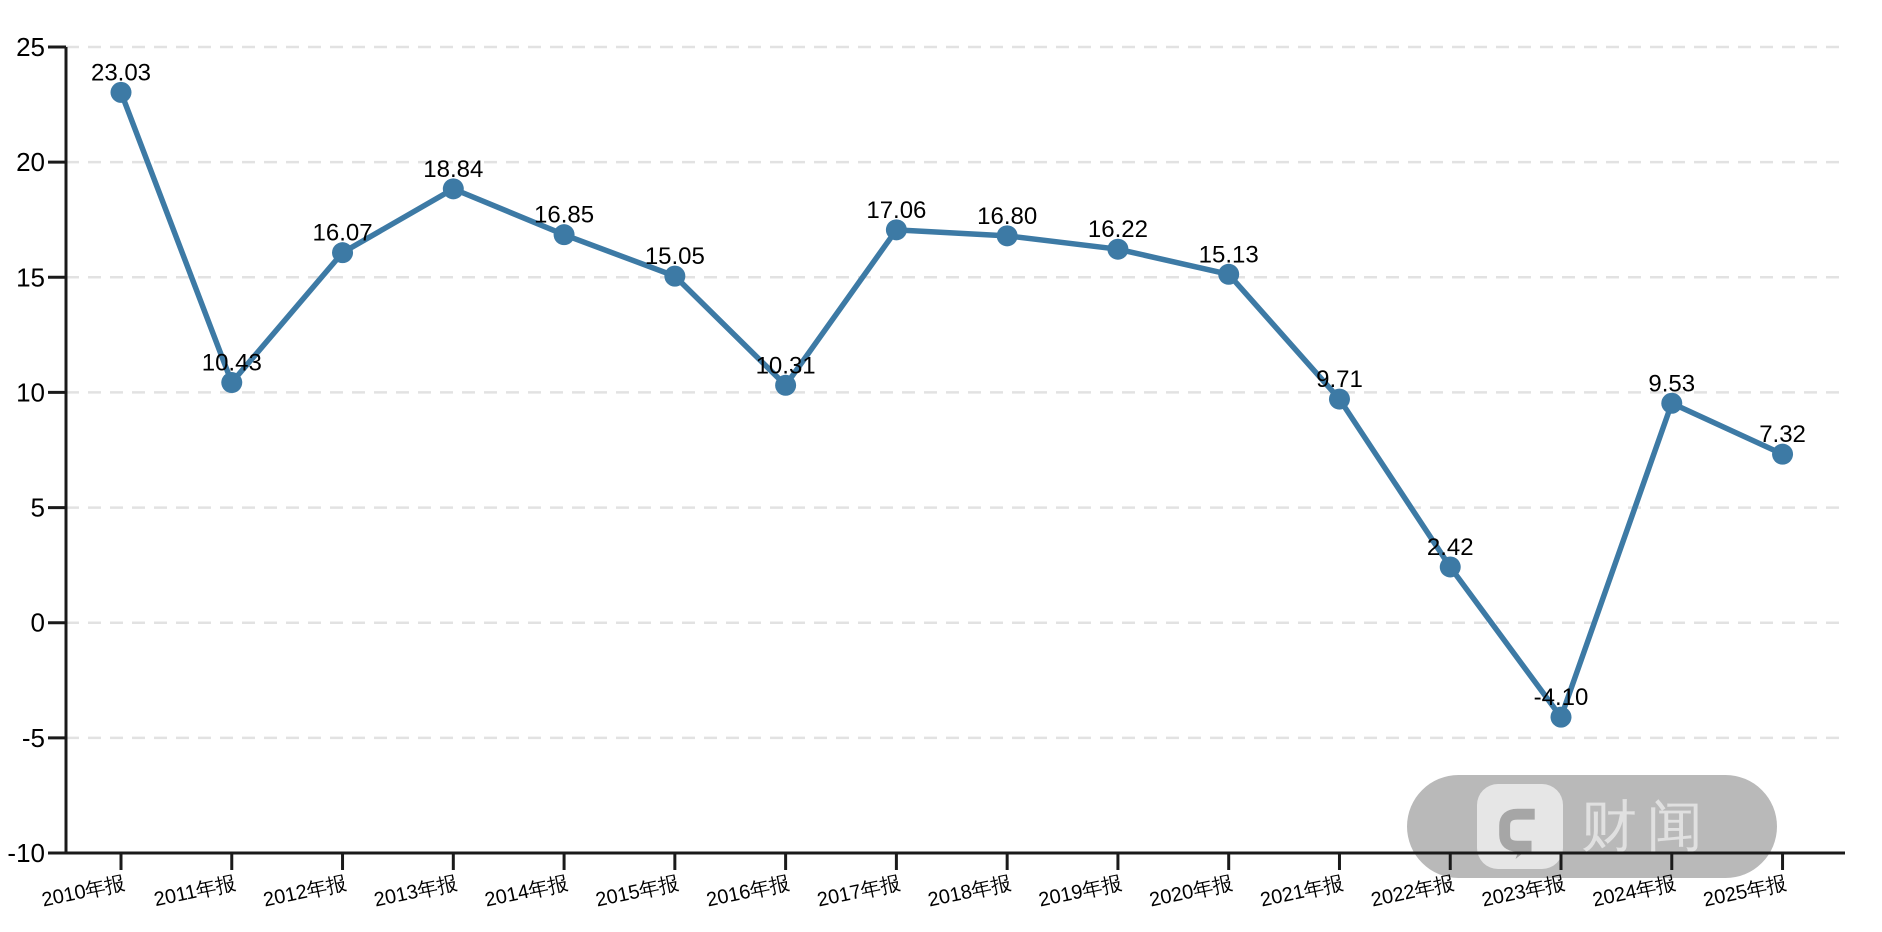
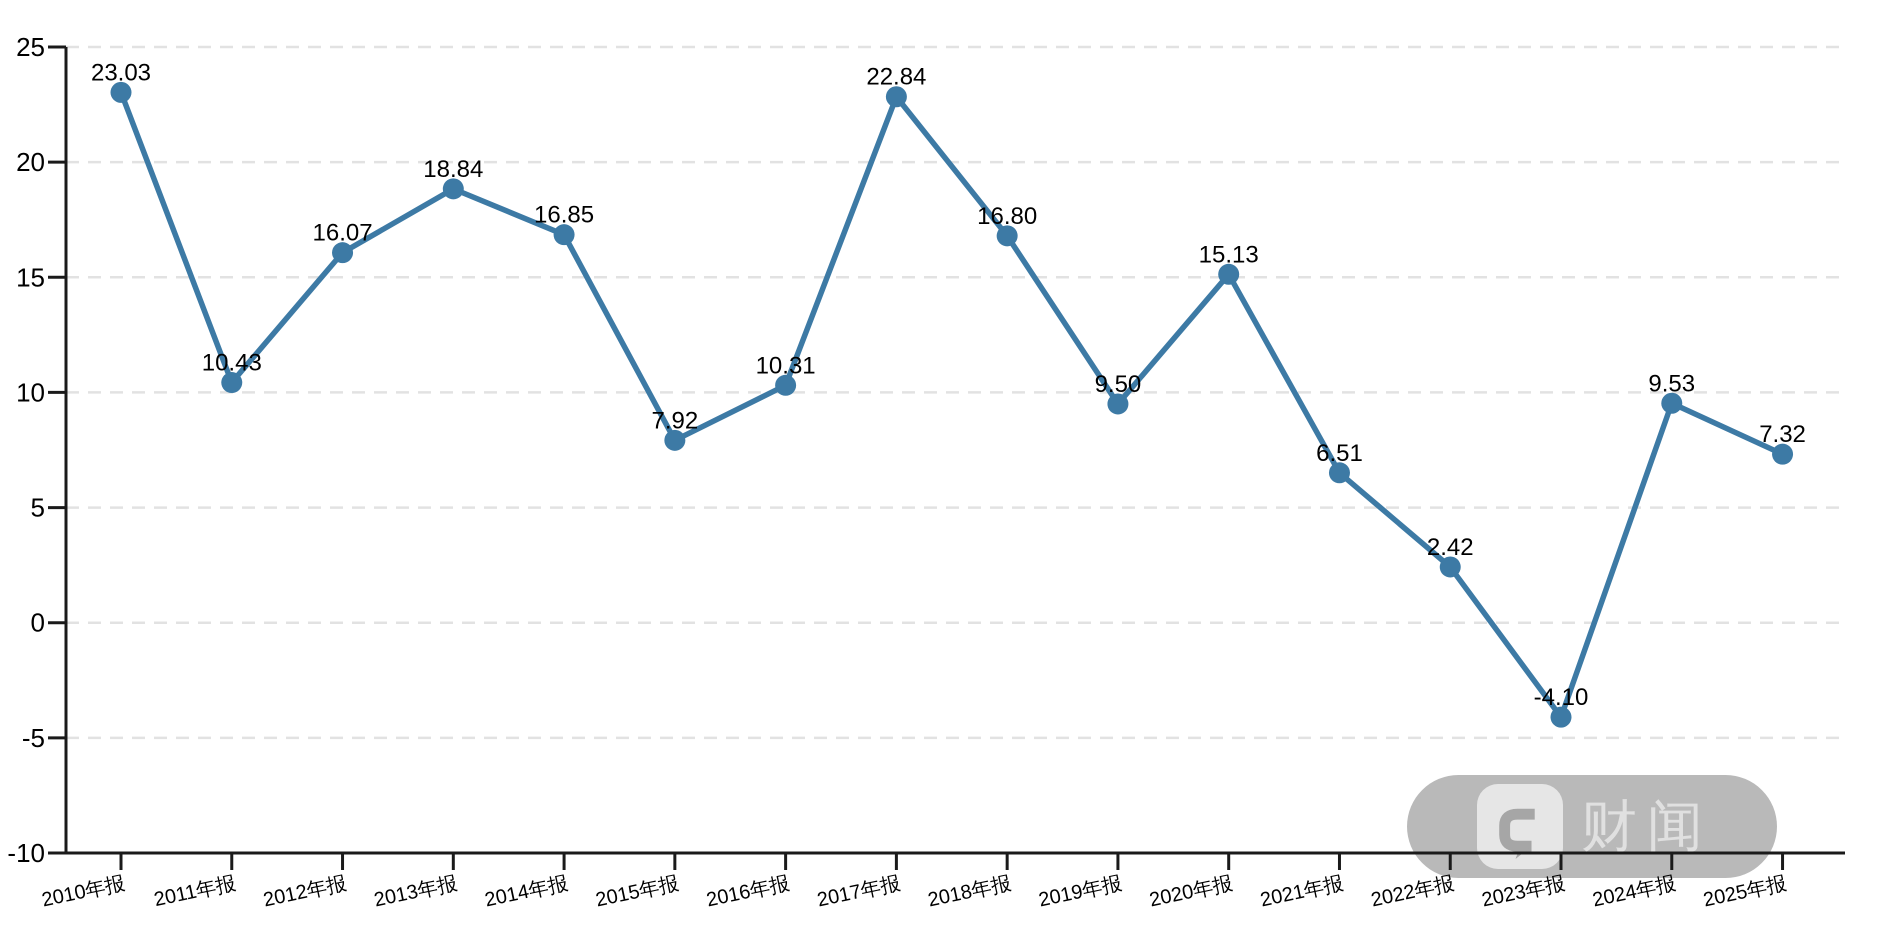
2015年报: 15.05 -> 7.92
2017年报: 17.06 -> 22.84
2019年报: 16.22 -> 9.50
2021年报: 9.71 -> 6.51
